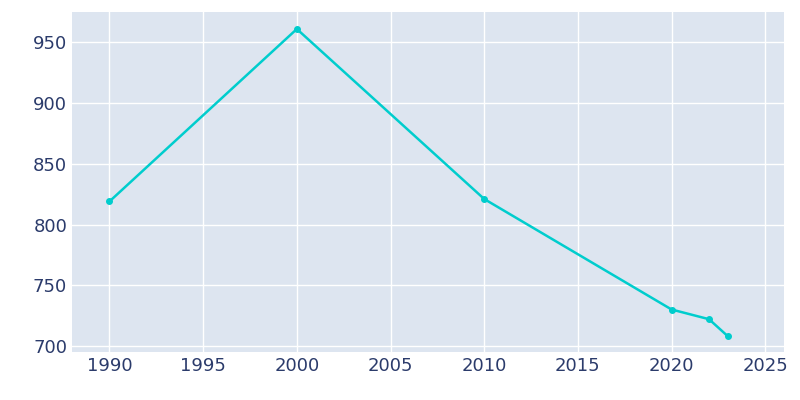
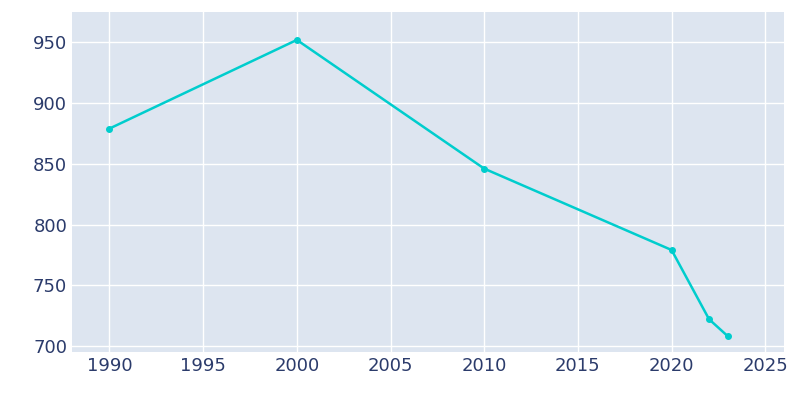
1990: 819 -> 879
2000: 961 -> 952
2010: 821 -> 846
2020: 730 -> 779
